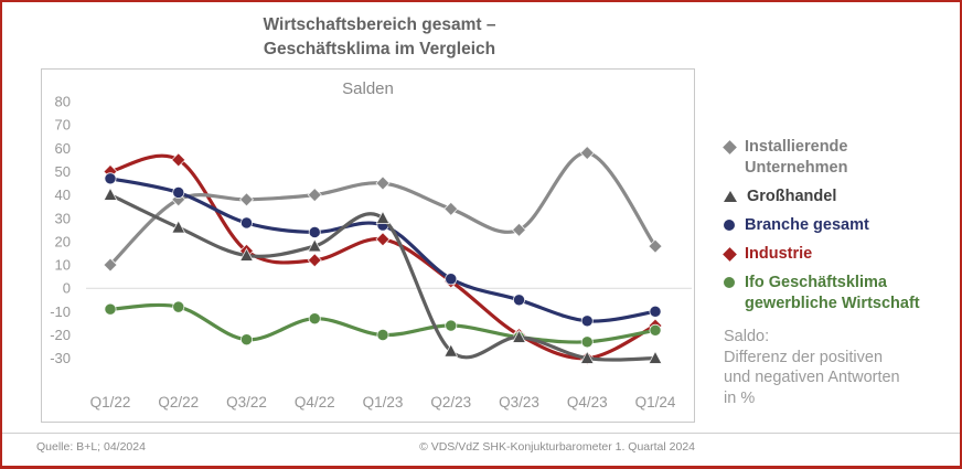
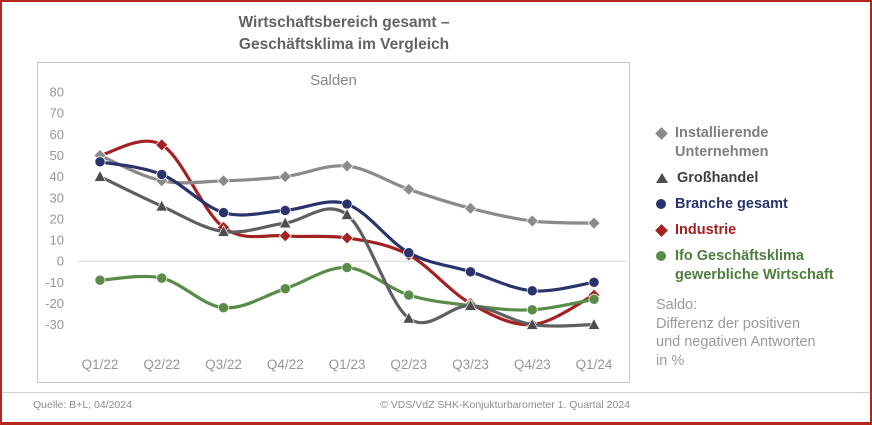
Installierende Unternehmen/Q1/22: 10 -> 50
Branche gesamt/Q3/22: 28 -> 23
Großhandel/Q1/23: 30 -> 22
Industrie/Q1/23: 21 -> 11
Ifo Geschäftsklima gewerbliche Wirtschaft/Q1/23: -20 -> -3
Installierende Unternehmen/Q4/23: 58 -> 19
